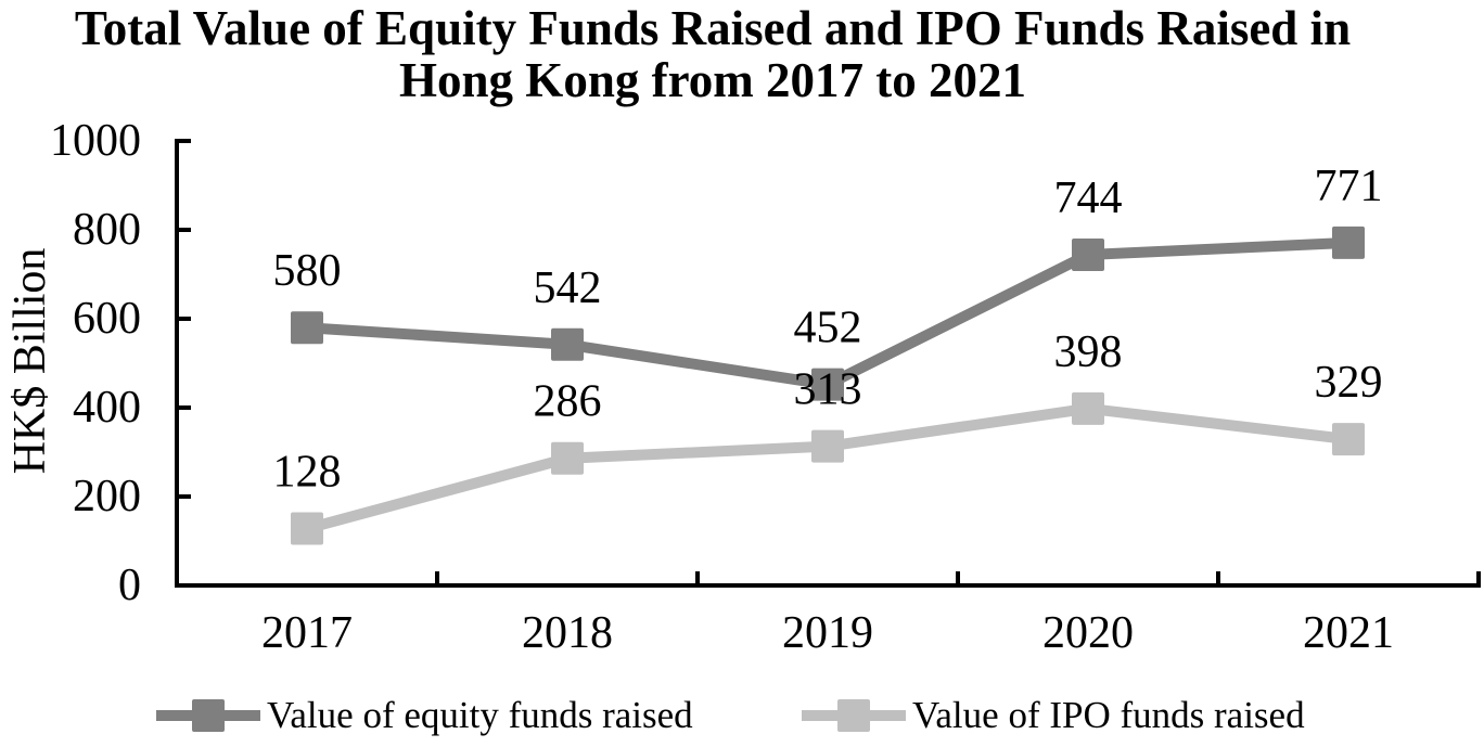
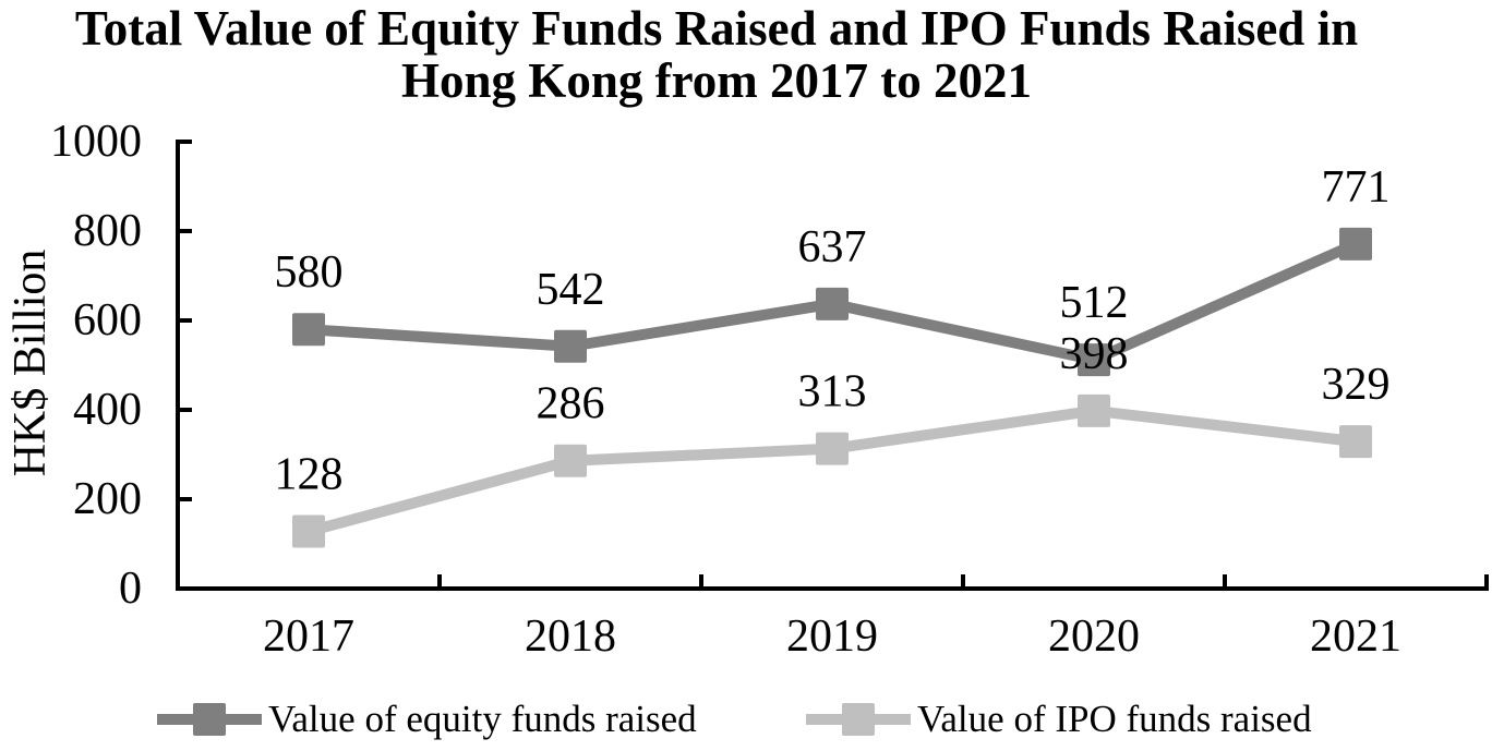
Value of equity funds raised/2019: 452 -> 637
Value of equity funds raised/2020: 744 -> 512
